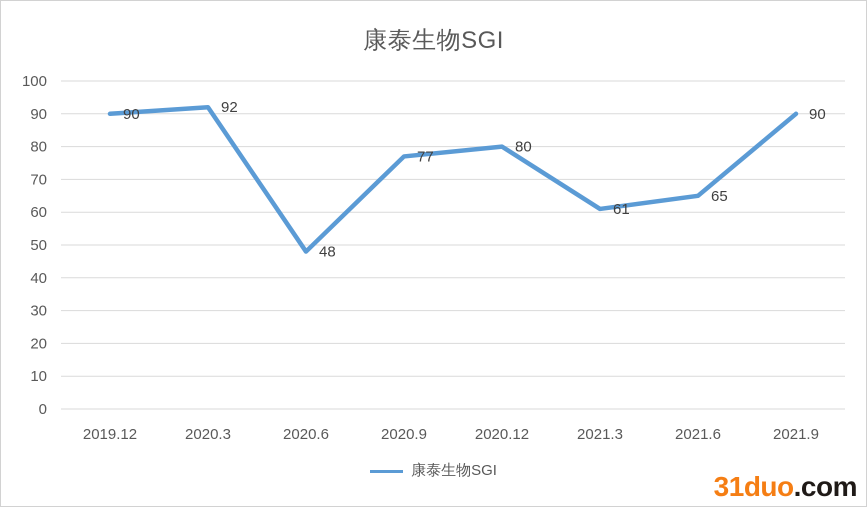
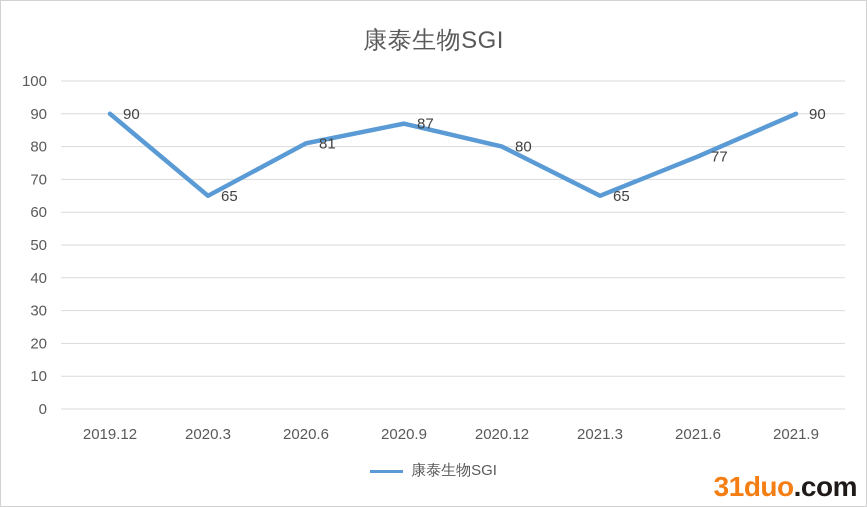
2020.3: 92 -> 65
2020.6: 48 -> 81
2020.9: 77 -> 87
2021.3: 61 -> 65
2021.6: 65 -> 77
